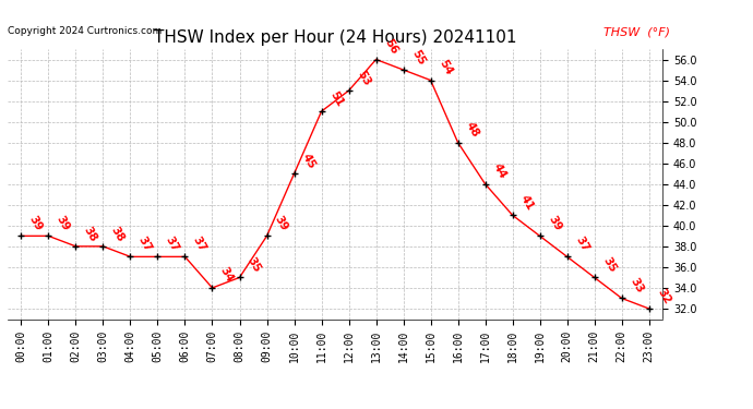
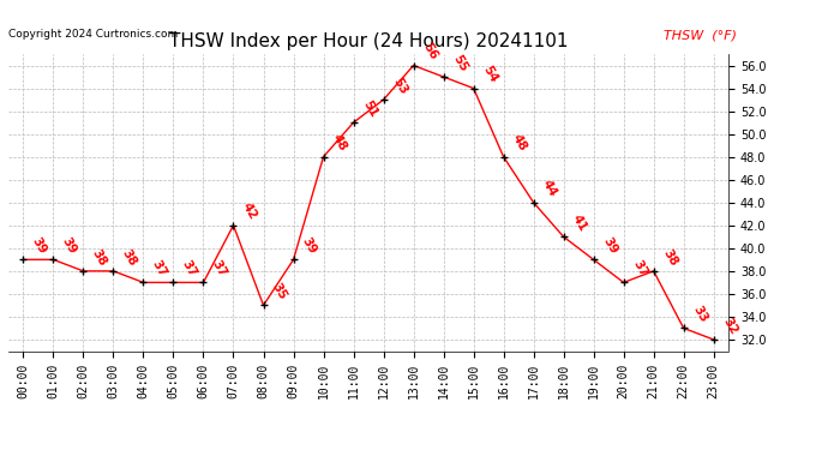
07:00: 34 -> 42
10:00: 45 -> 48
21:00: 35 -> 38
